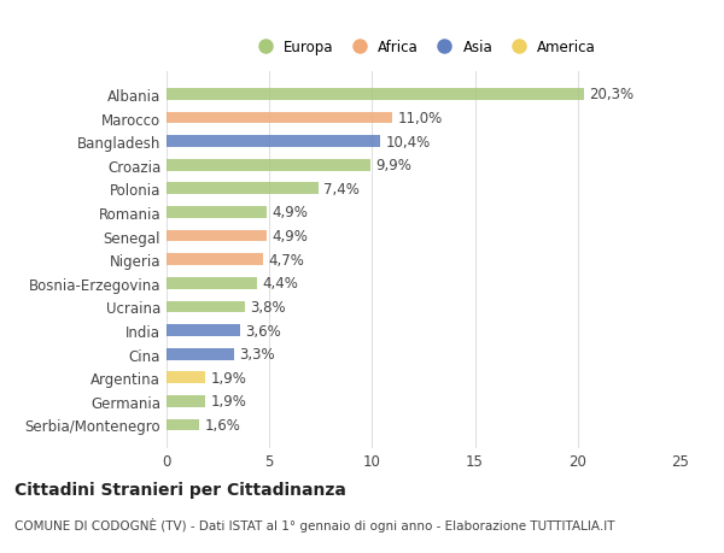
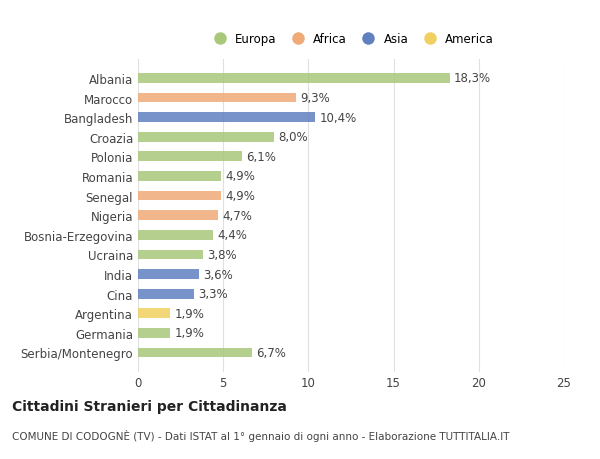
Albania: 20,3% -> 18,3%
Marocco: 11,0% -> 9,3%
Croazia: 9,9% -> 8,0%
Polonia: 7,4% -> 6,1%
Serbia/Montenegro: 1,6% -> 6,7%
